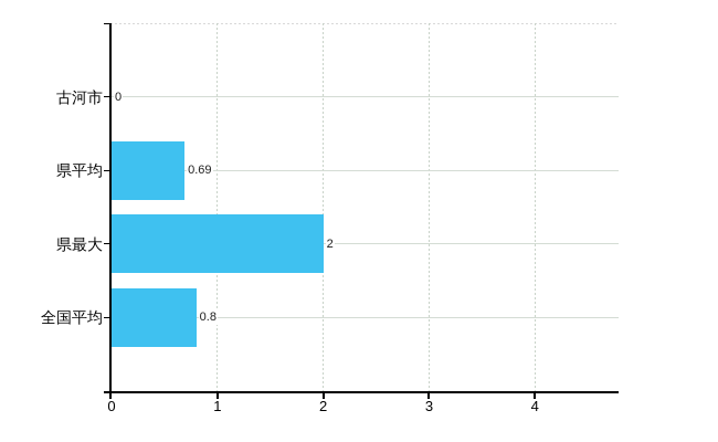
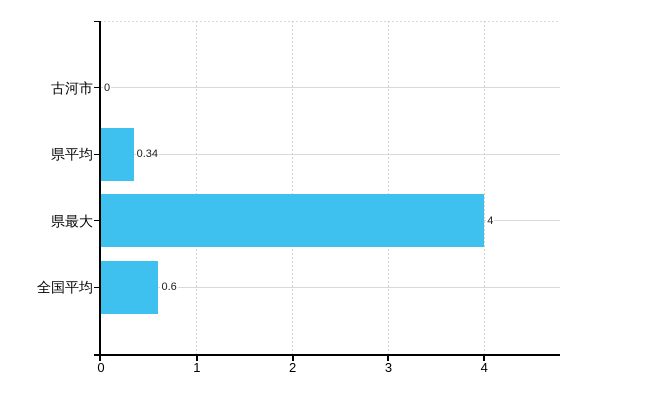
県平均: 0.69 -> 0.34
県最大: 2 -> 4
全国平均: 0.8 -> 0.6
